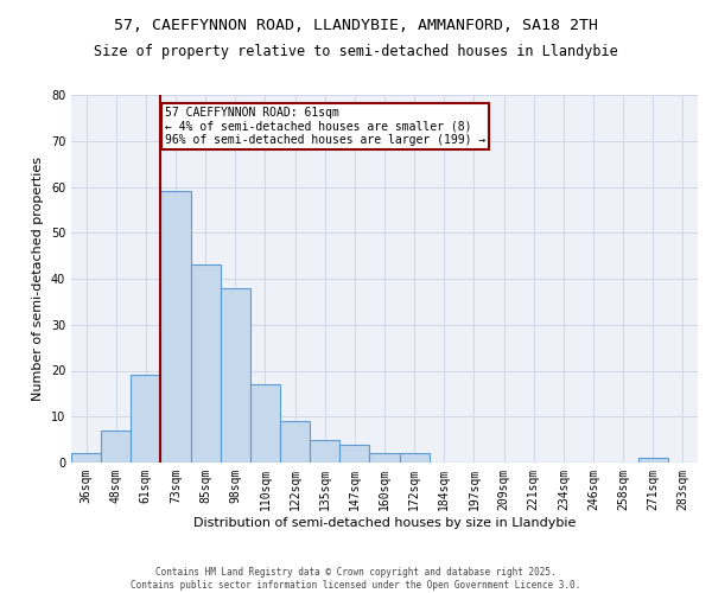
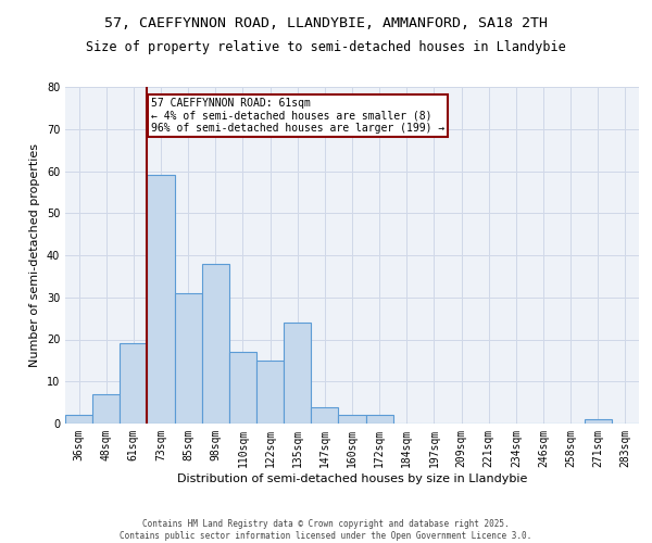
85sqm: 43 -> 31
122sqm: 9 -> 15
135sqm: 5 -> 24
